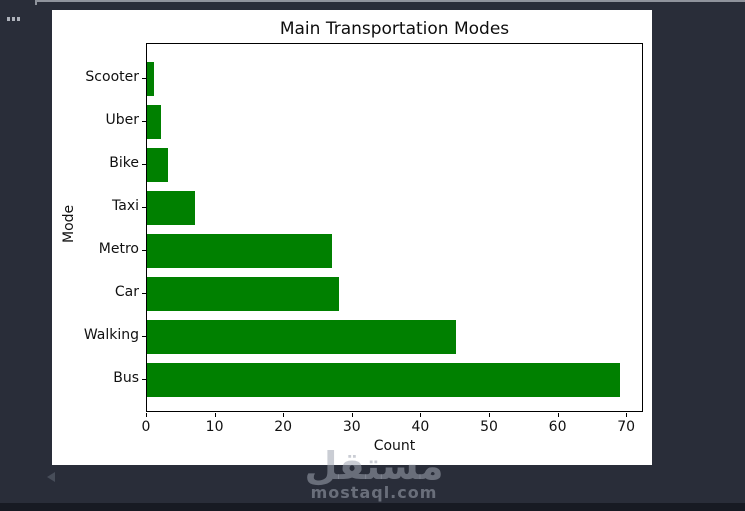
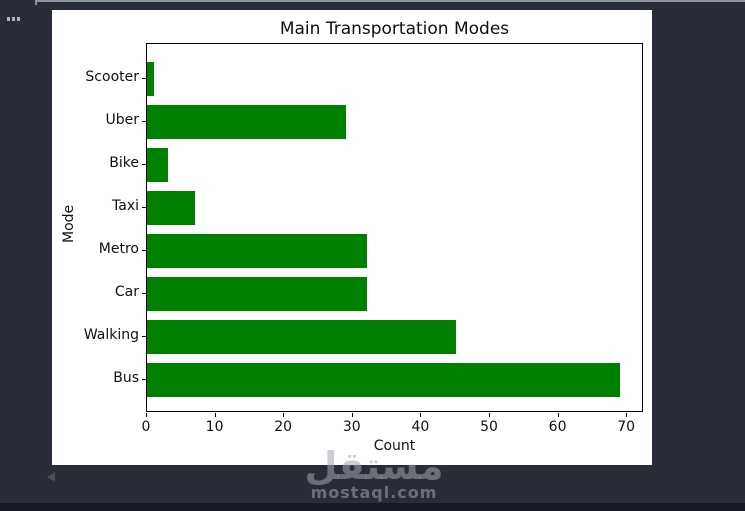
Uber: 2 -> 29
Metro: 27 -> 32
Car: 28 -> 32
